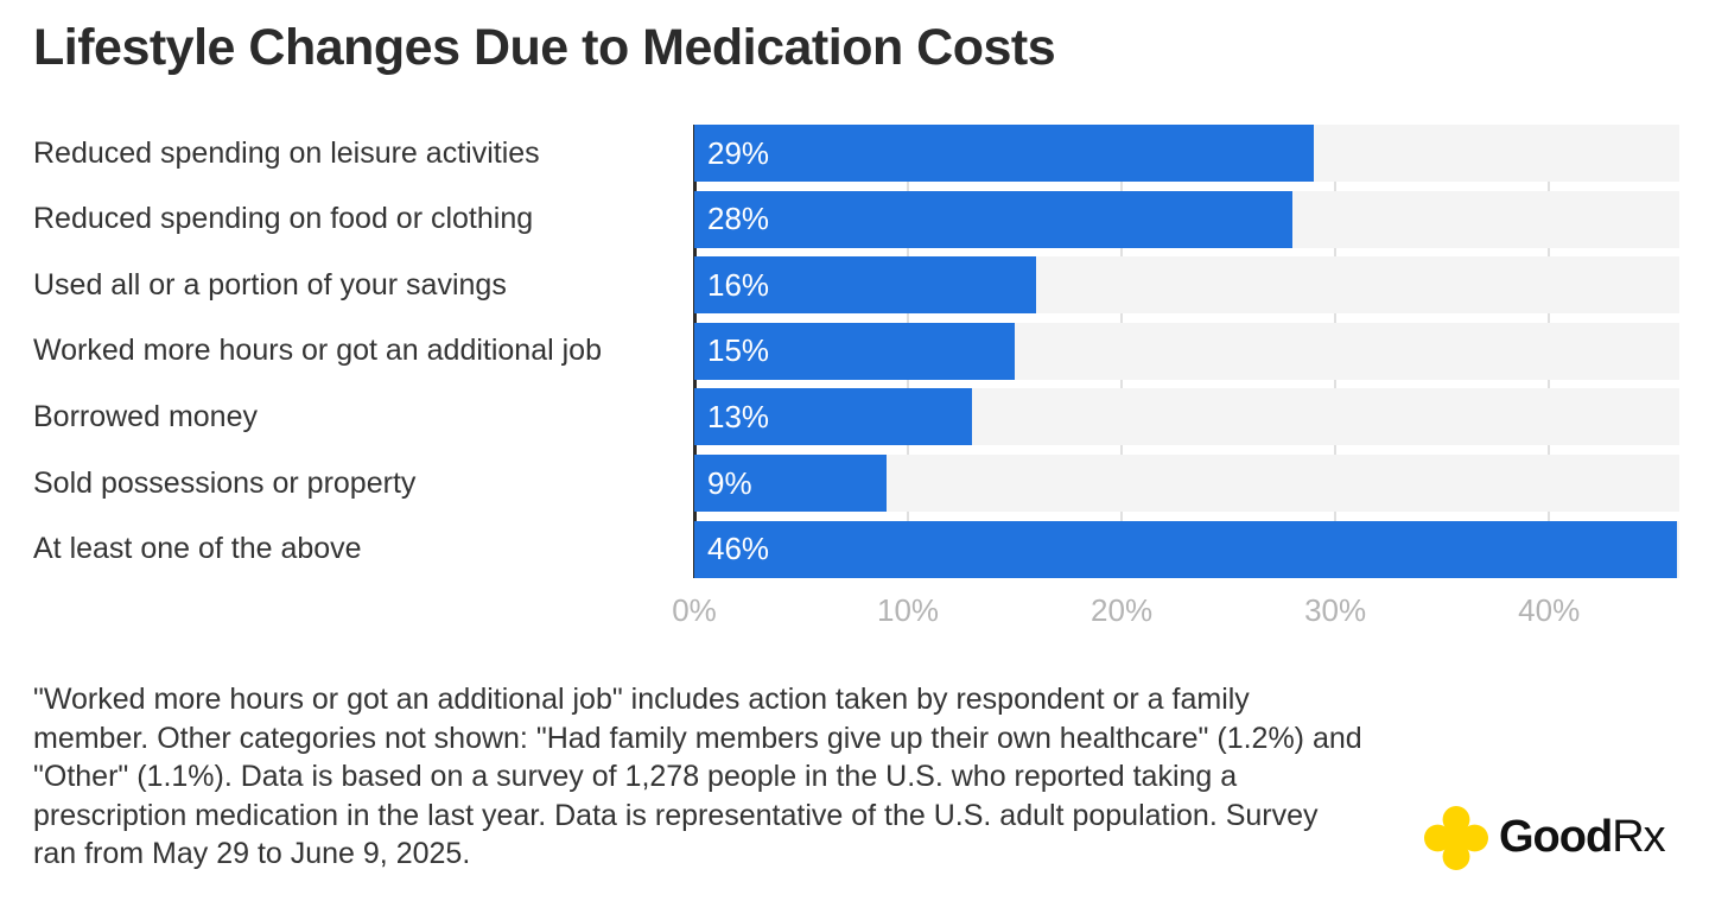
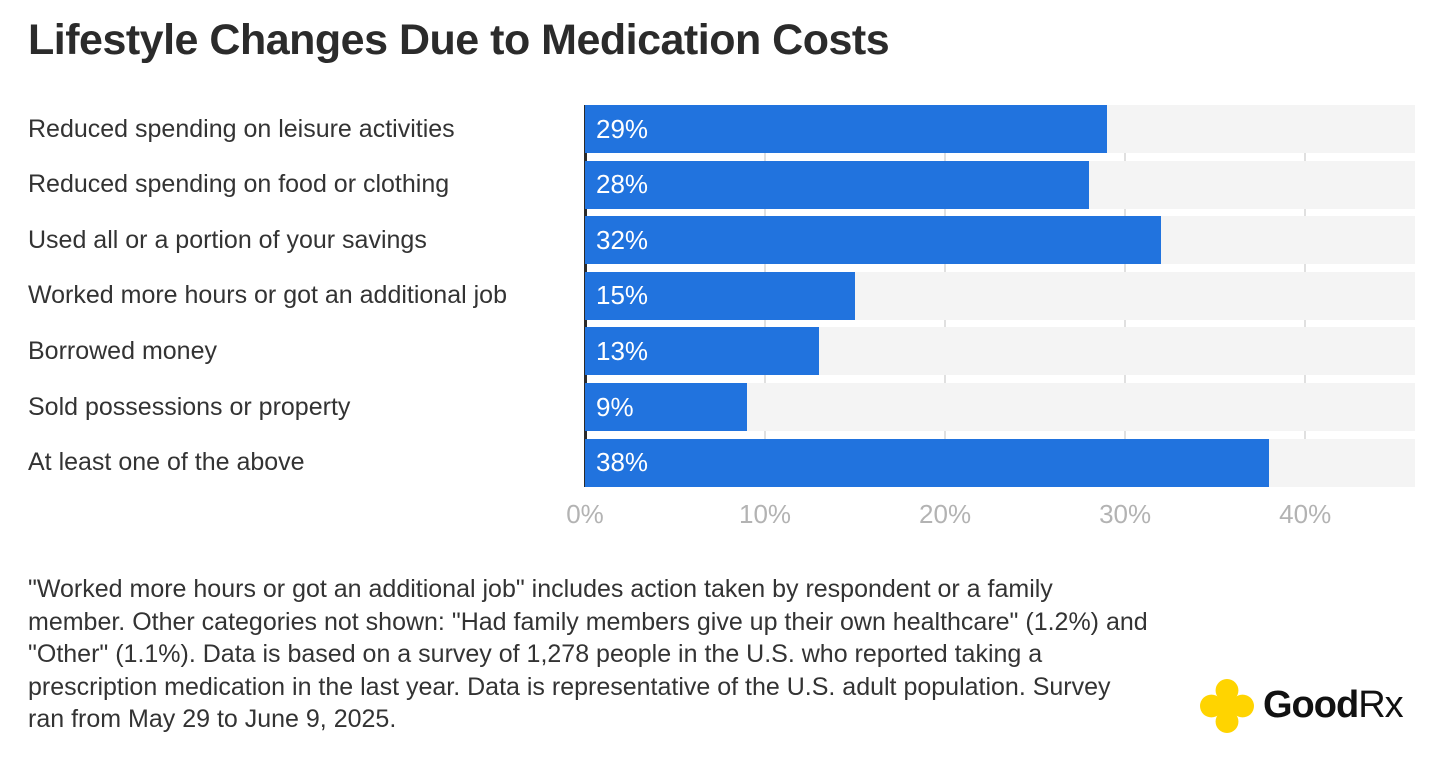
Used all or a portion of your savings: 16% -> 32%
At least one of the above: 46% -> 38%
